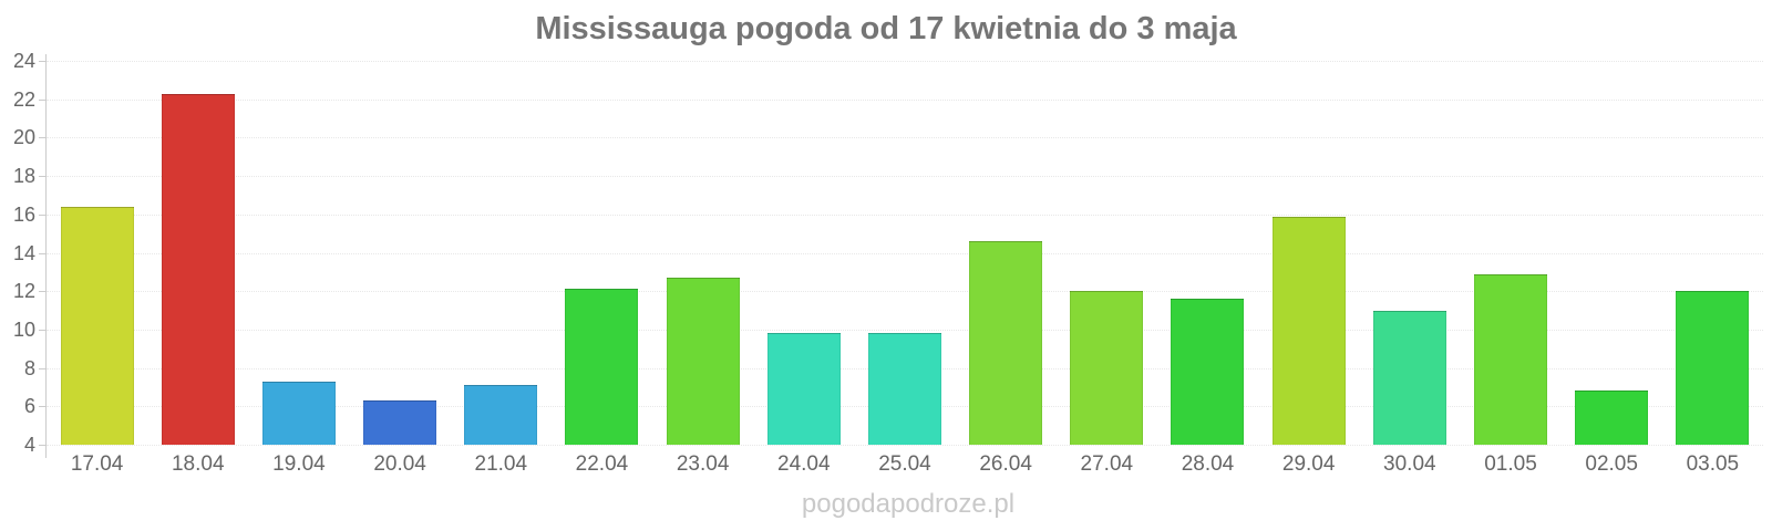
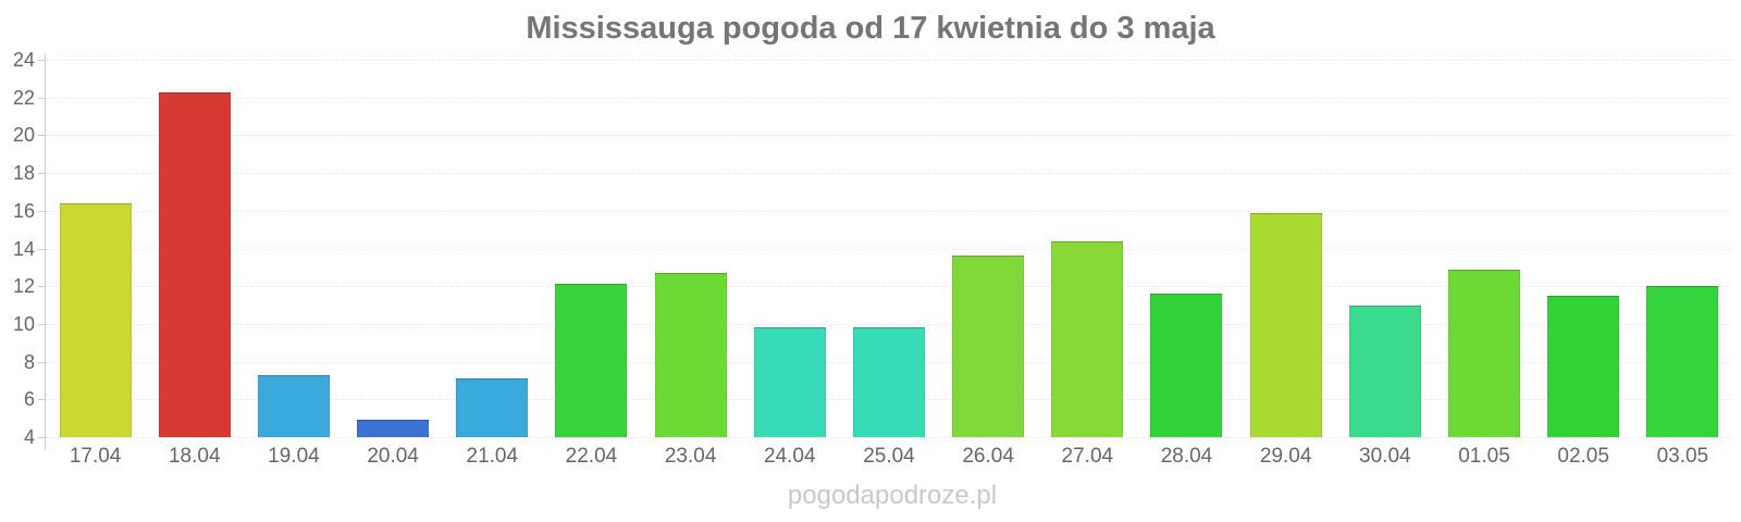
20.04: 6.3 -> 4.9
26.04: 14.6 -> 13.6
27.04: 12.0 -> 14.4
02.05: 6.8 -> 11.5
